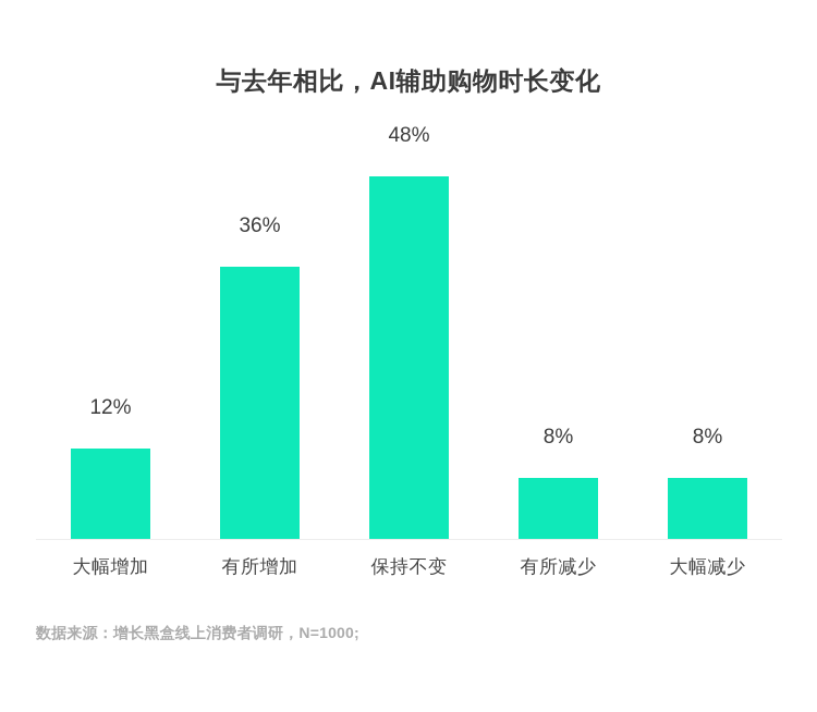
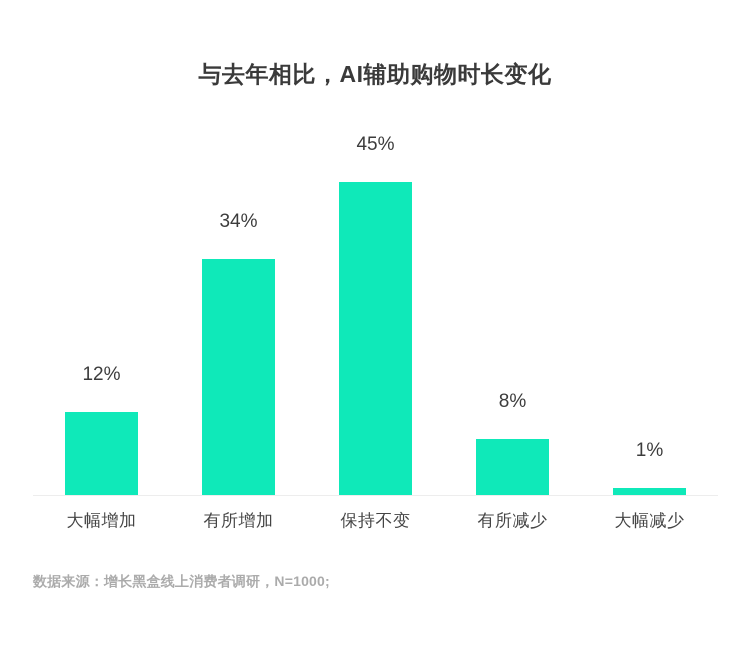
有所增加: 36% -> 34%
保持不变: 48% -> 45%
大幅减少: 8% -> 1%
